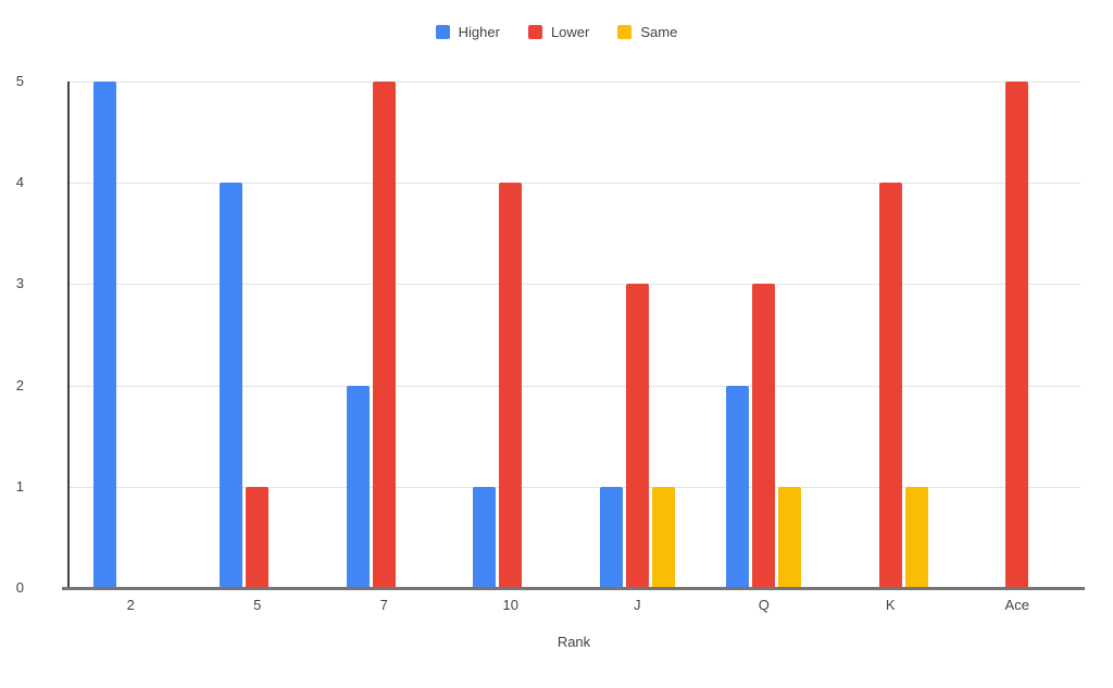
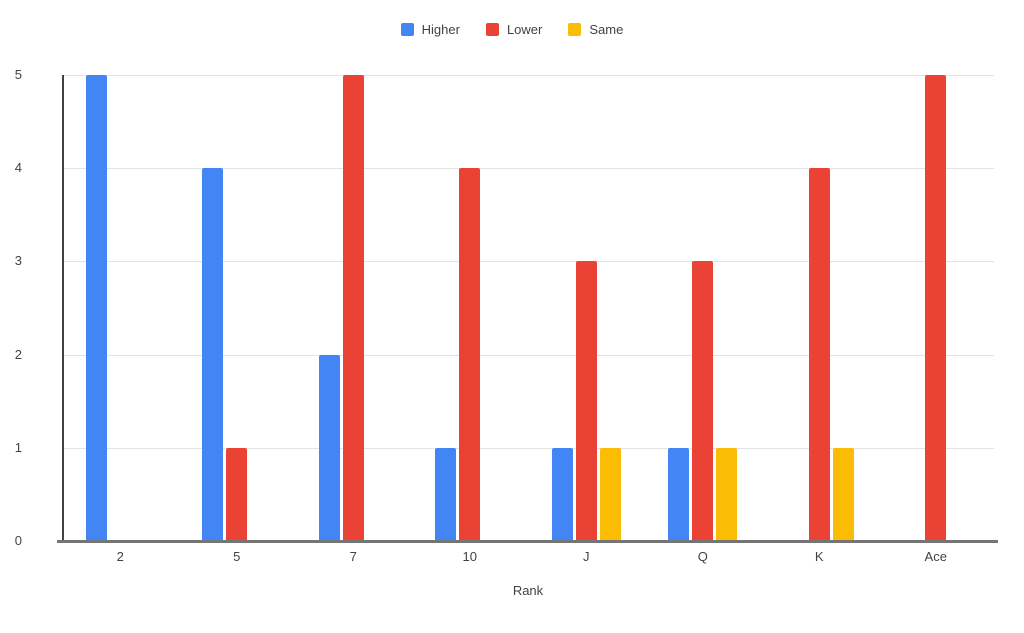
Higher/Q: 2 -> 1
